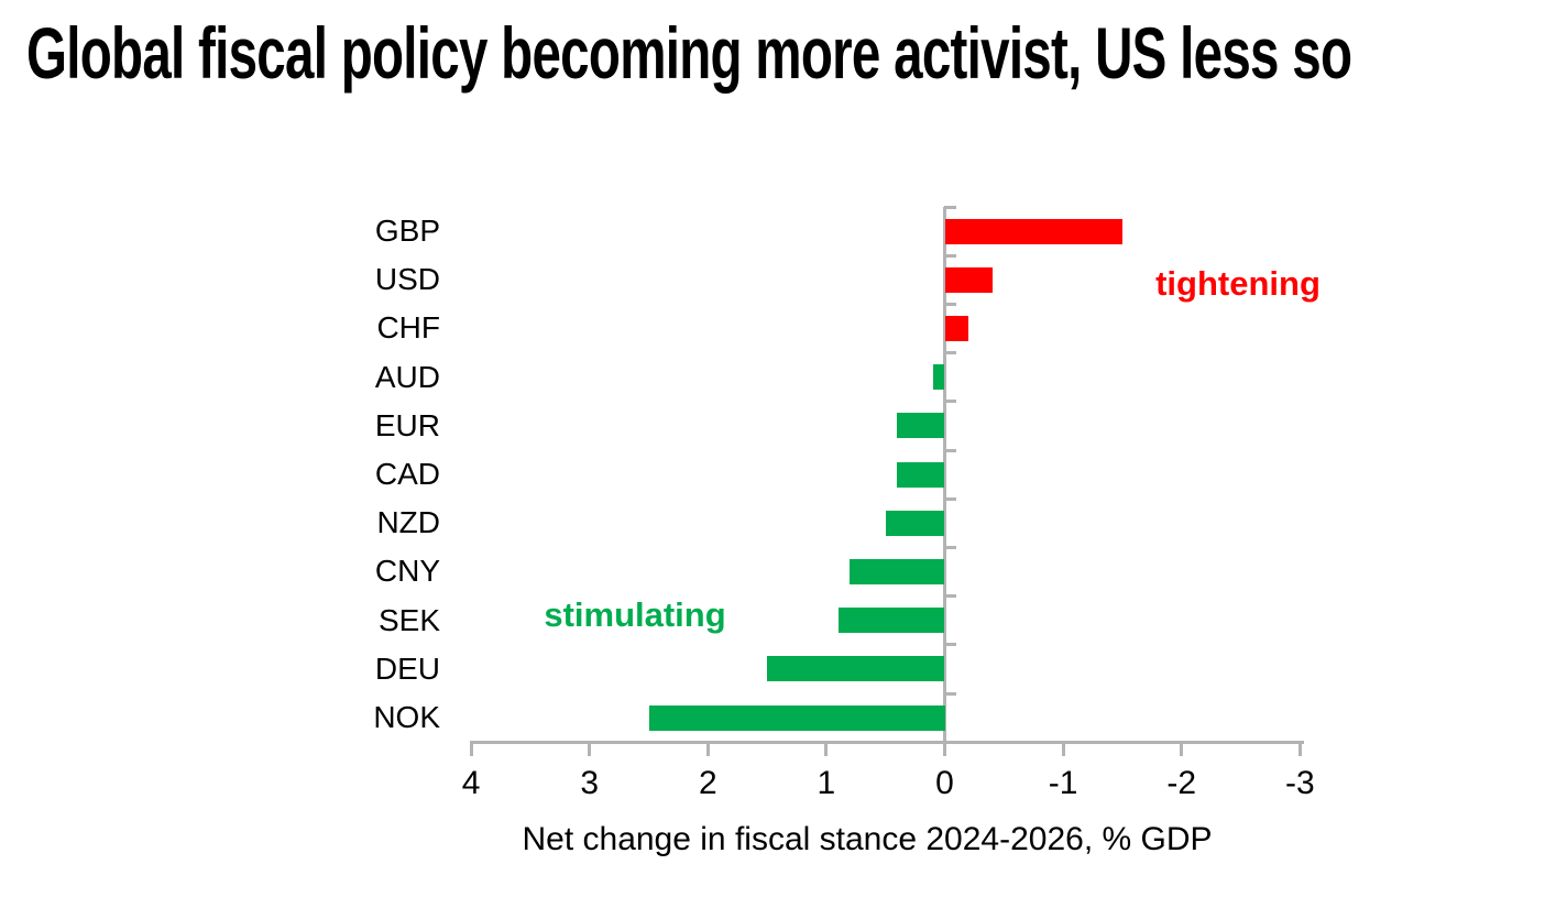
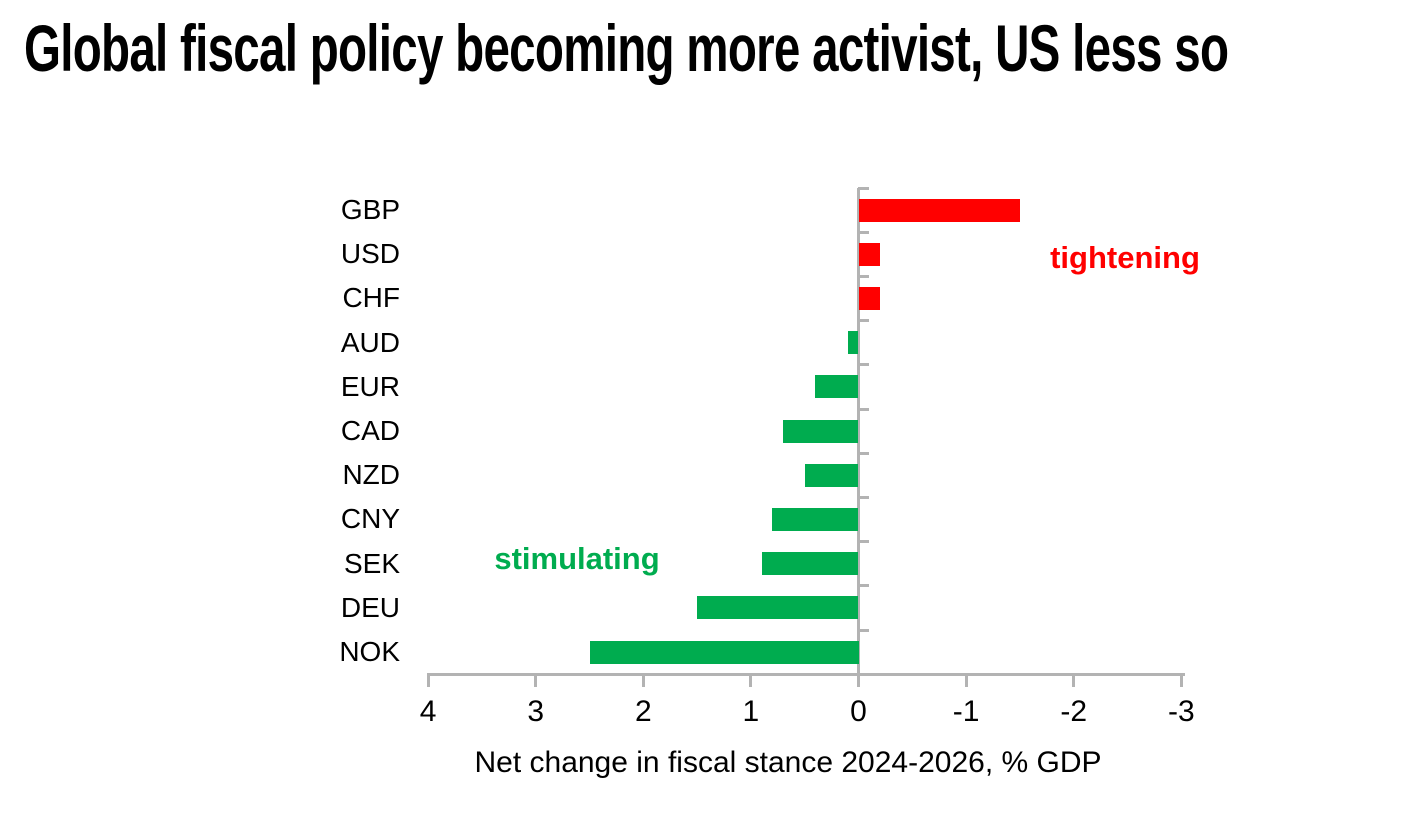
USD: -0.4 -> -0.2
CAD: 0.4 -> 0.7
